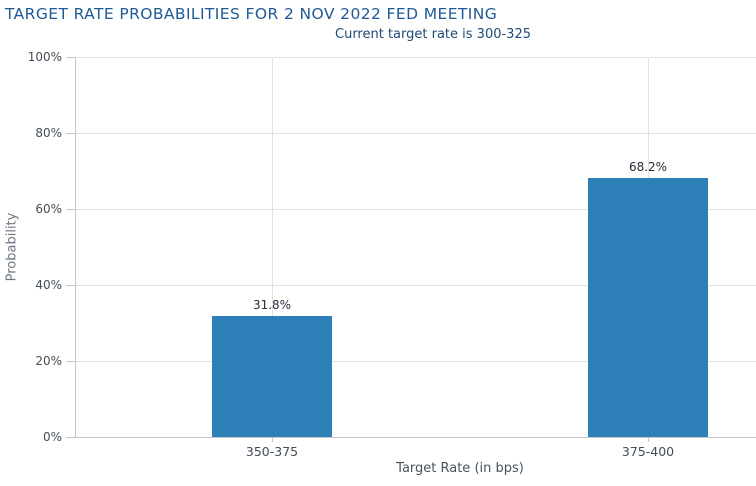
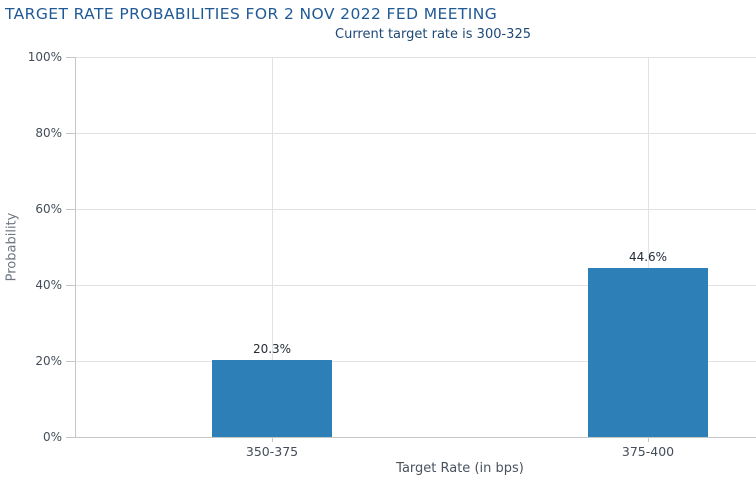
350-375: 31.8% -> 20.3%
375-400: 68.2% -> 44.6%
